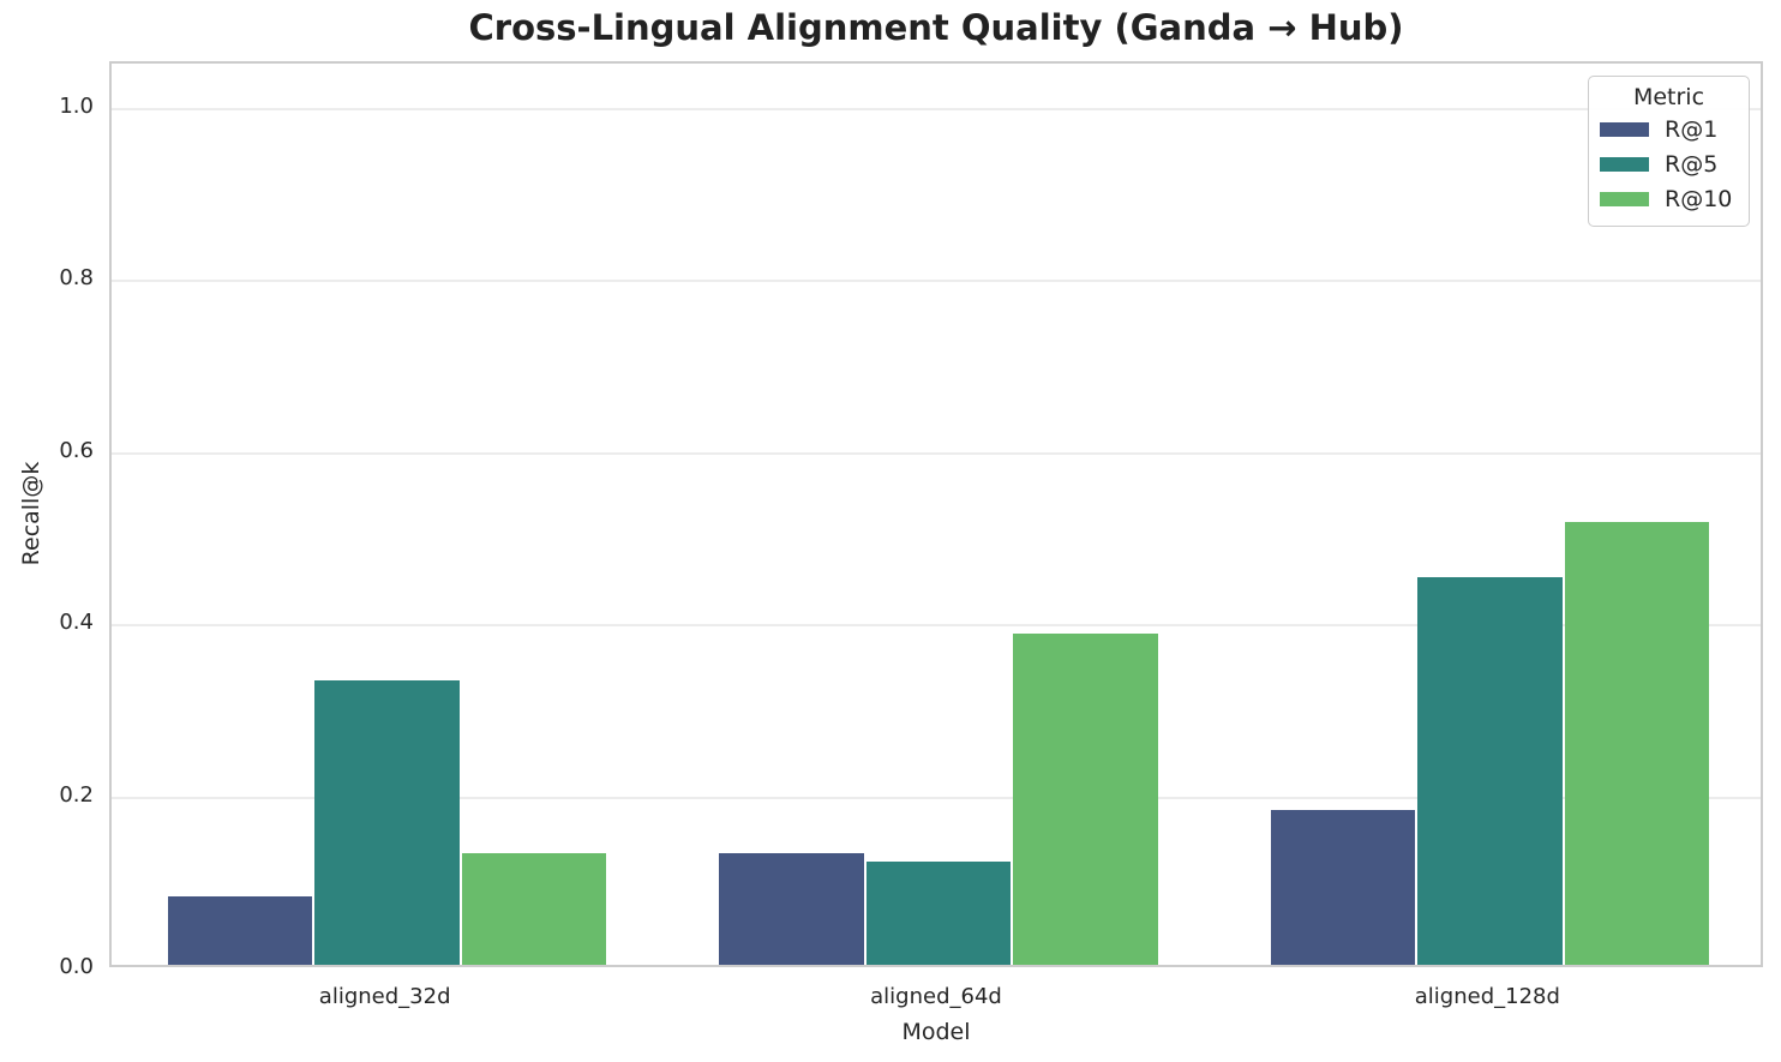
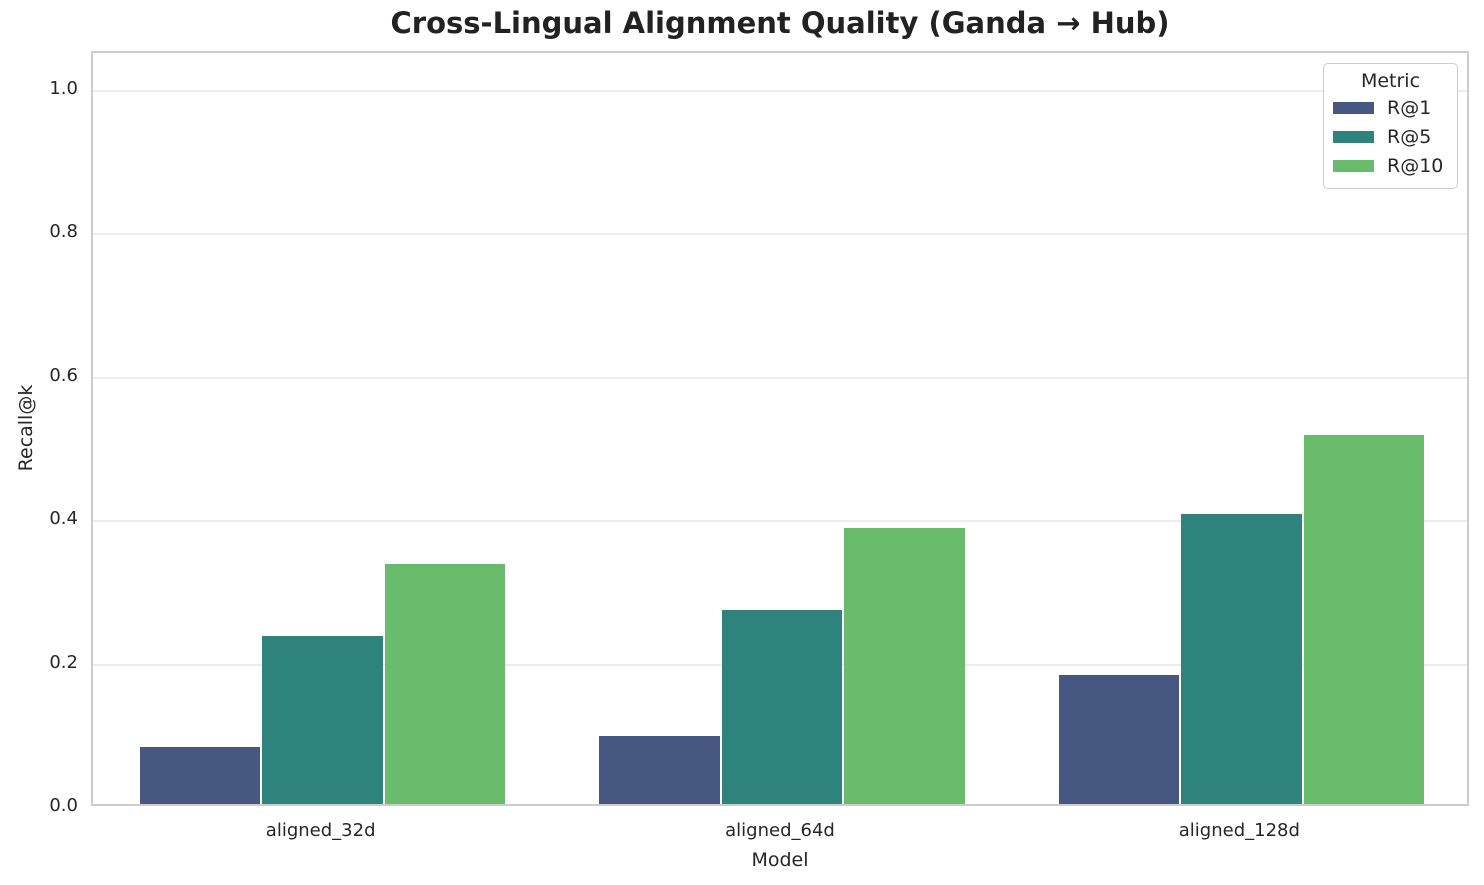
R@5/aligned_32d: 0.33 -> 0.23
R@10/aligned_32d: 0.13 -> 0.34
R@1/aligned_64d: 0.13 -> 0.10
R@5/aligned_64d: 0.12 -> 0.27
R@5/aligned_128d: 0.45 -> 0.41
